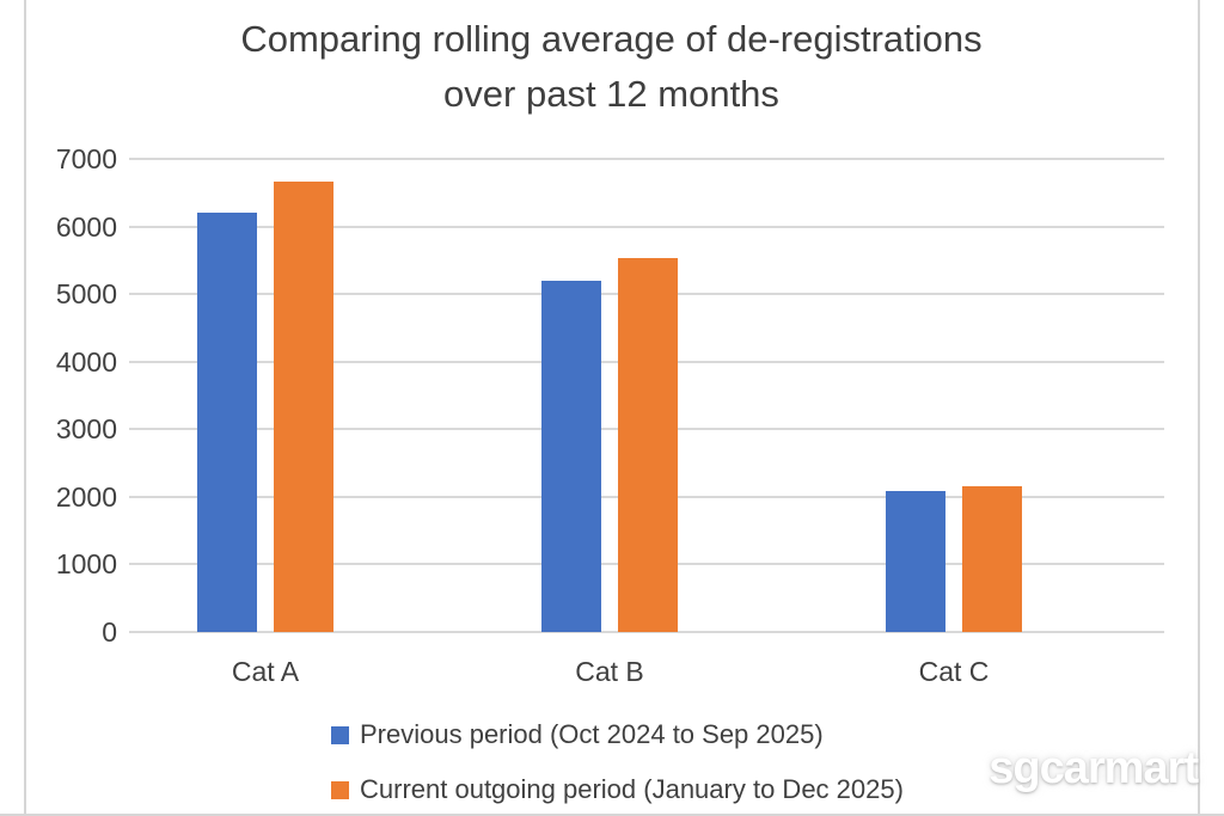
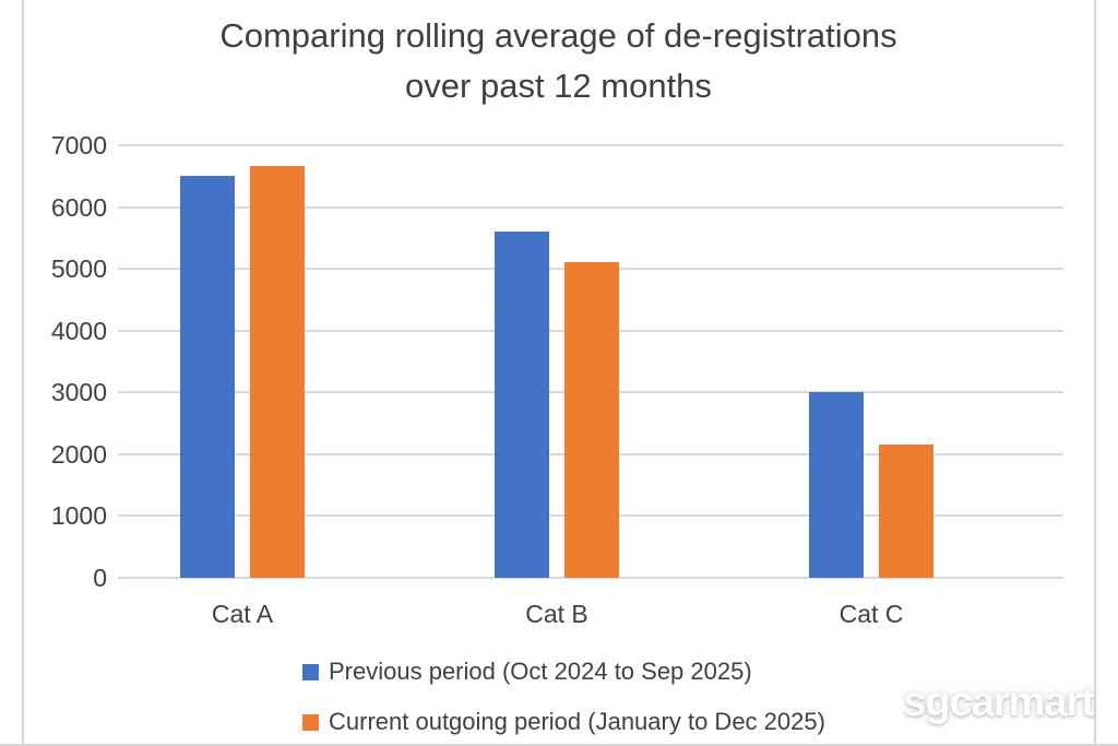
Previous period (Oct 2024 to Sep 2025)/Cat A: 6200 -> 6500
Previous period (Oct 2024 to Sep 2025)/Cat B: 5200 -> 5600
Current outgoing period (January to Dec 2025)/Cat B: 5500 -> 5100
Previous period (Oct 2024 to Sep 2025)/Cat C: 2100 -> 3000
